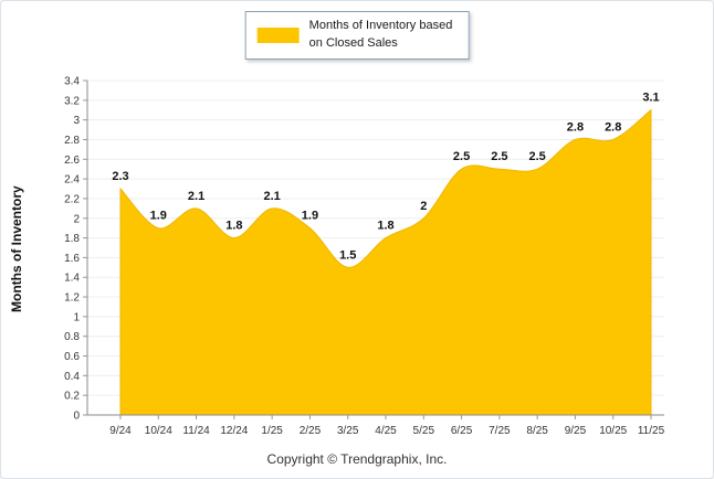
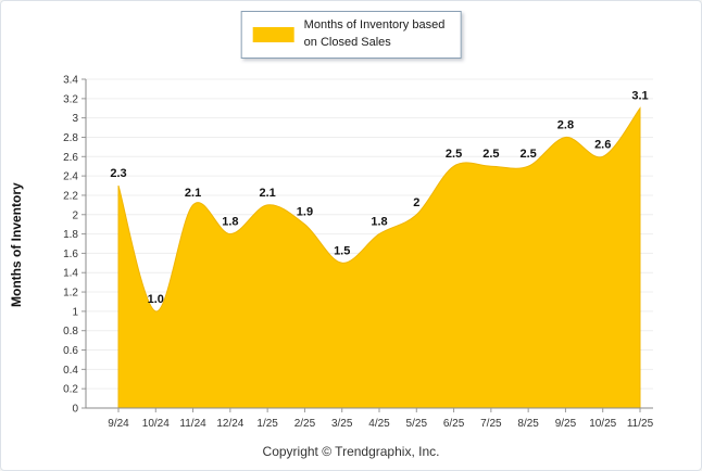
10/24: 1.9 -> 1.0
10/25: 2.8 -> 2.6
